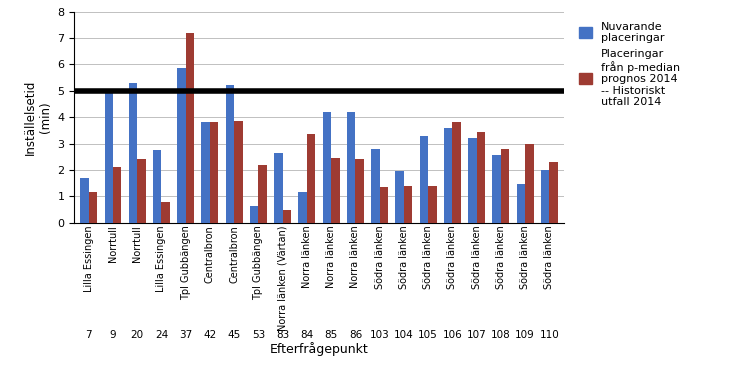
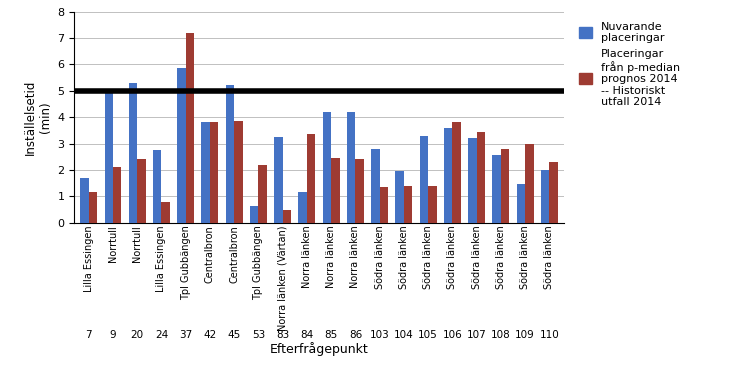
Nuvarande placeringar/Norra länken (Värtan): 2.65 -> 3.25
